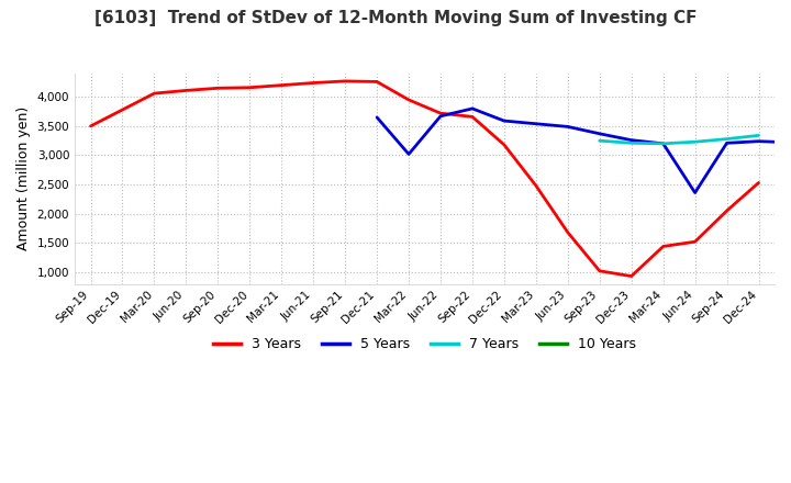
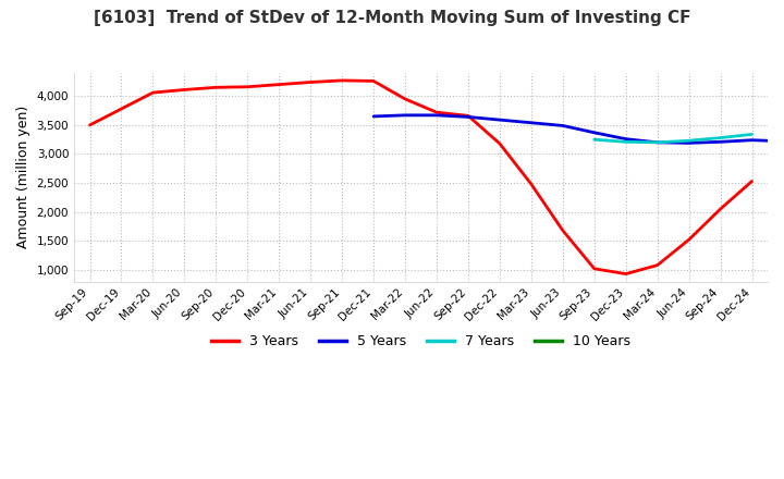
5 Years/Mar-22: 3,020 -> 3,670
5 Years/Sep-22: 3,800 -> 3,640
3 Years/Mar-24: 1,440 -> 1,080
5 Years/Jun-24: 2,360 -> 3,190
